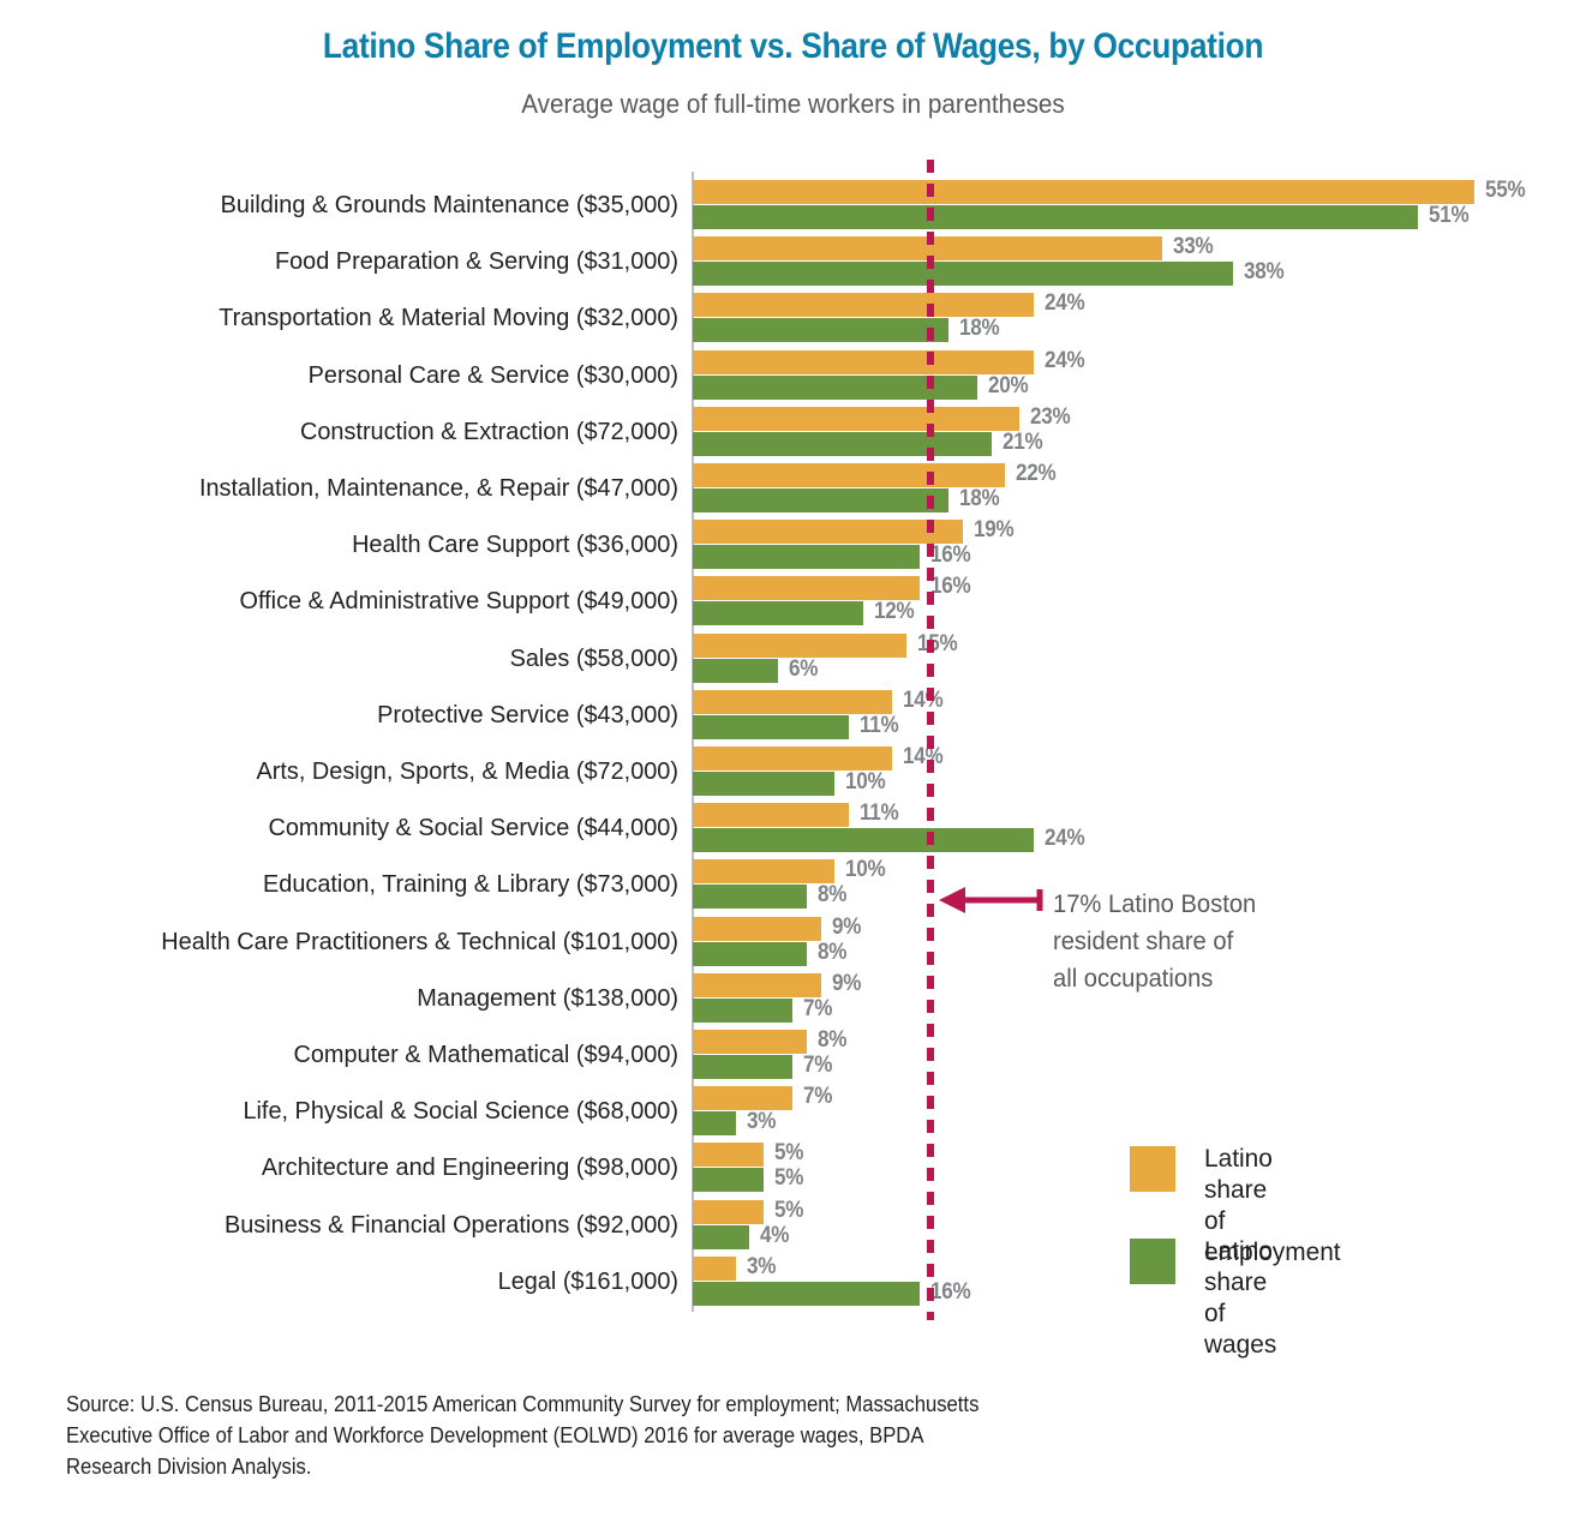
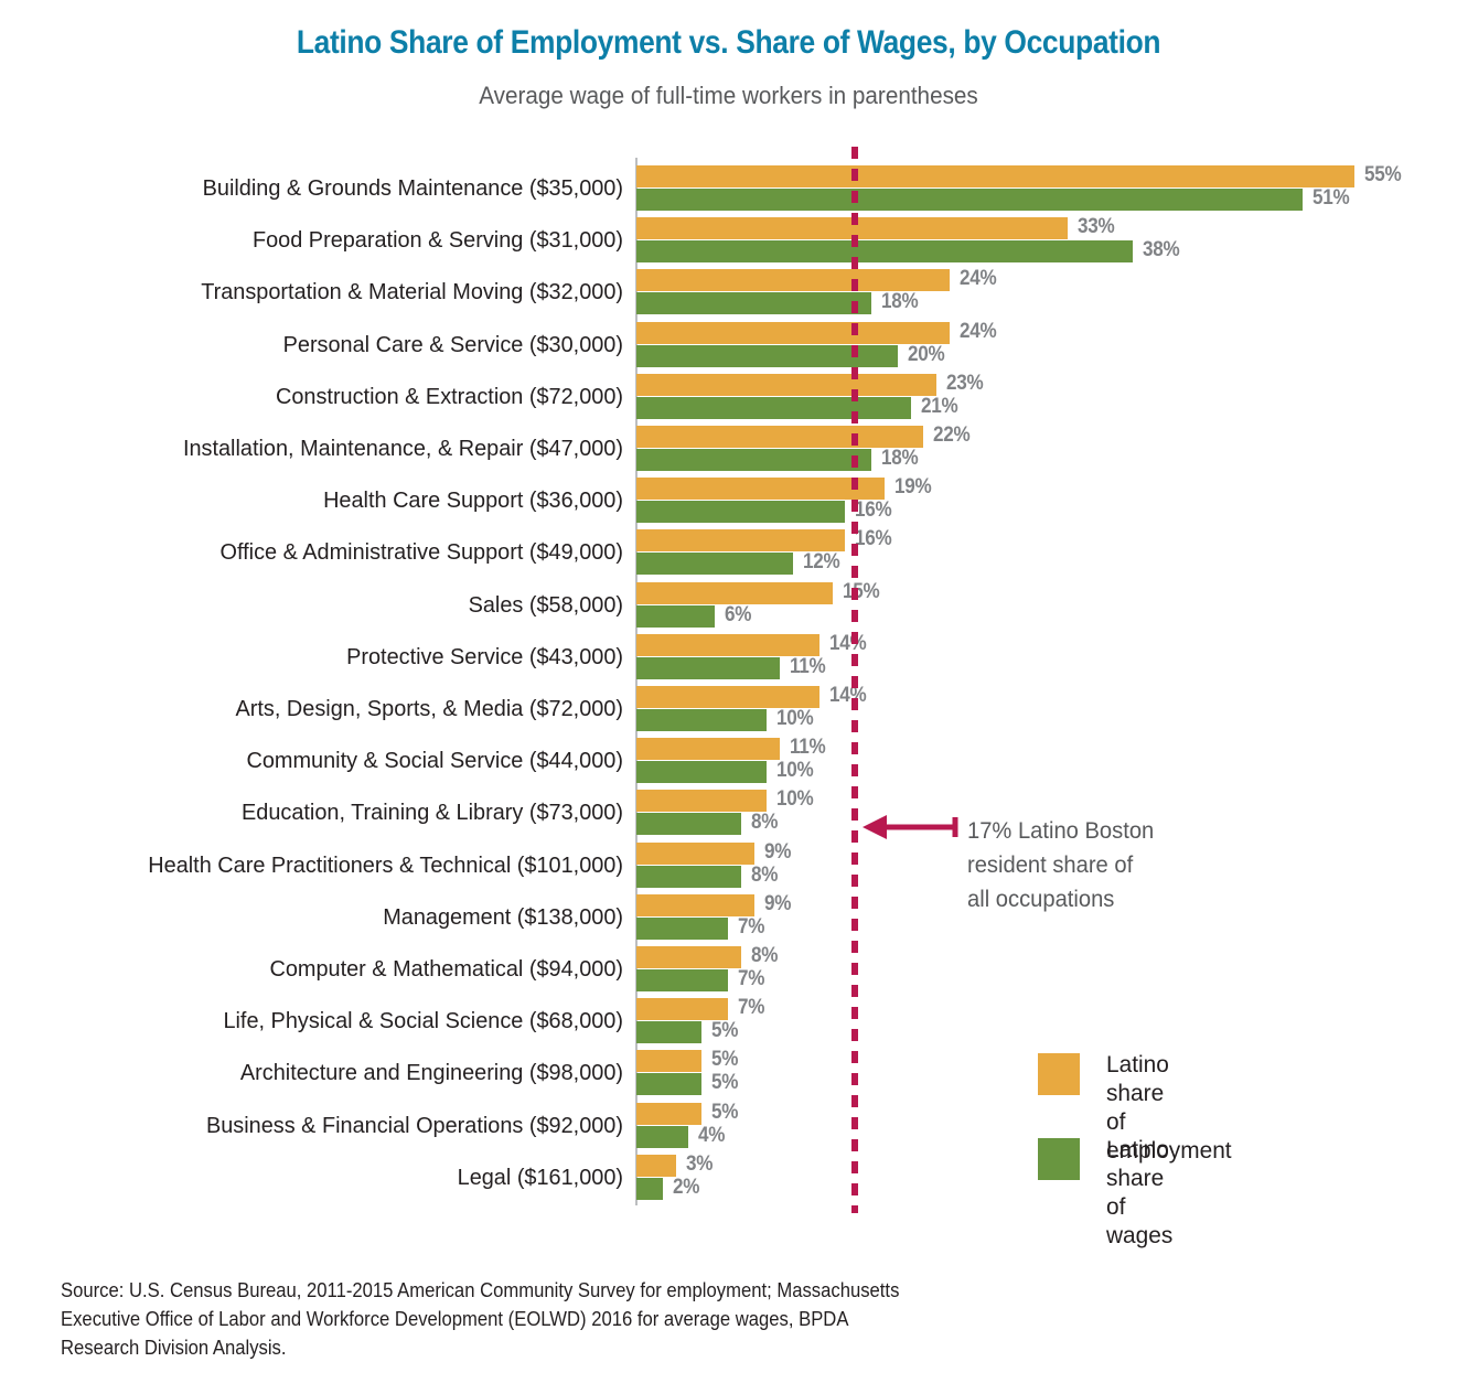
Latino share of wages/Community & Social Service ($44,000): 24% -> 10%
Latino share of wages/Life, Physical & Social Science ($68,000): 3% -> 5%
Latino share of wages/Legal ($161,000): 16% -> 2%
